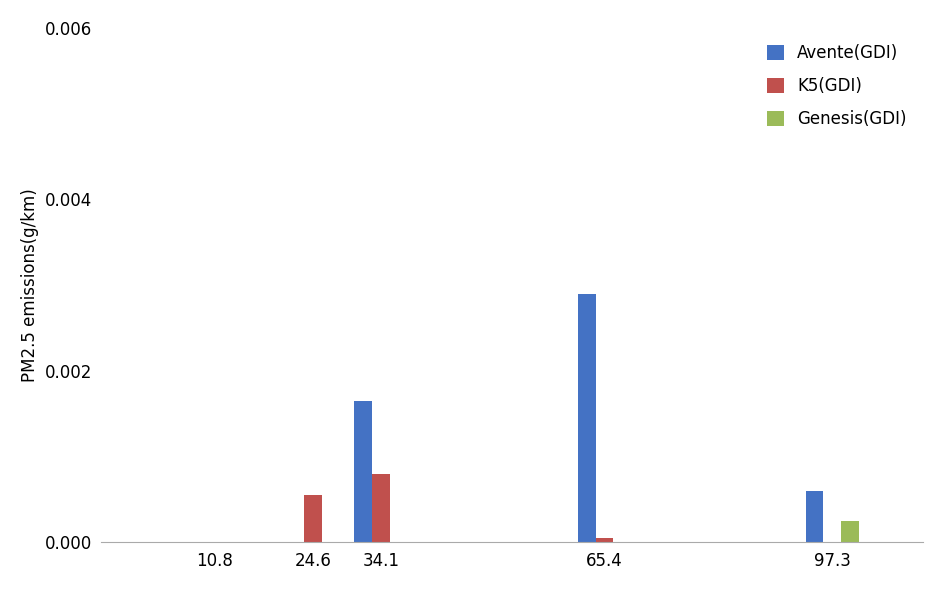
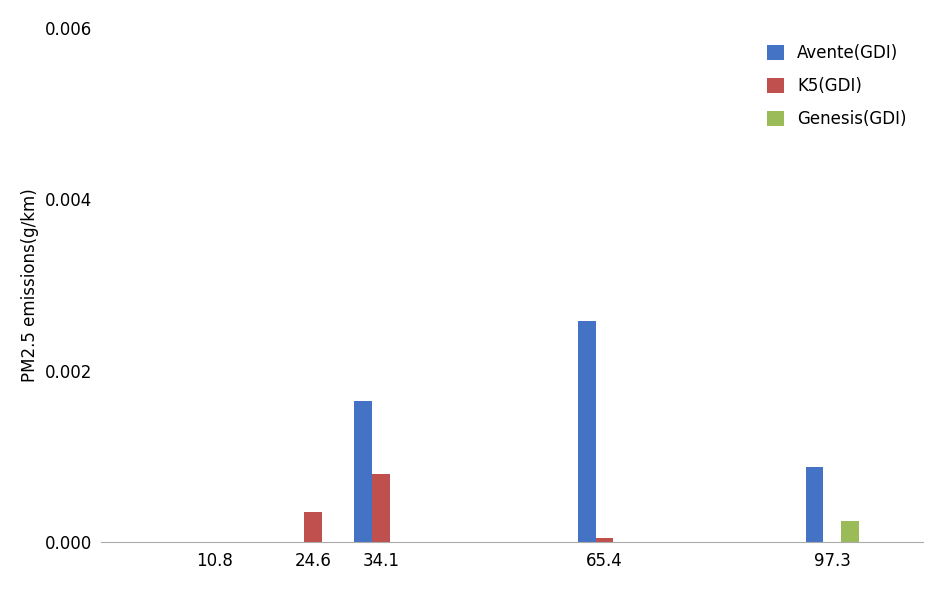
K5(GDI)/24.6: 0.00055 -> 0.00036
Avente(GDI)/65.4: 0.00290 -> 0.00258
Avente(GDI)/97.3: 0.00060 -> 0.00088
